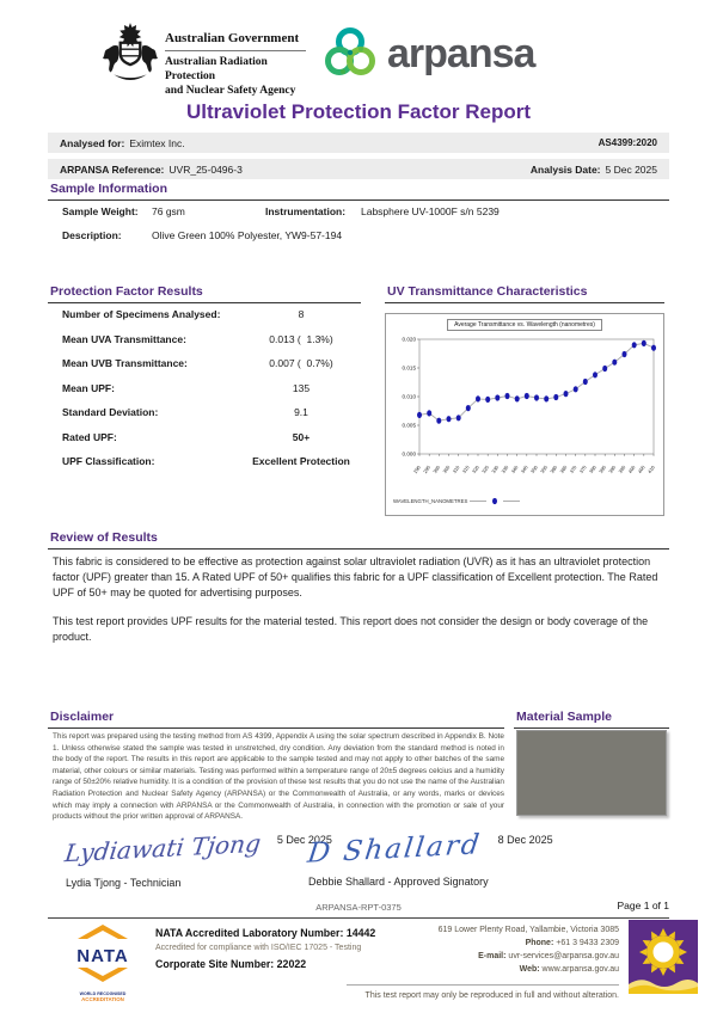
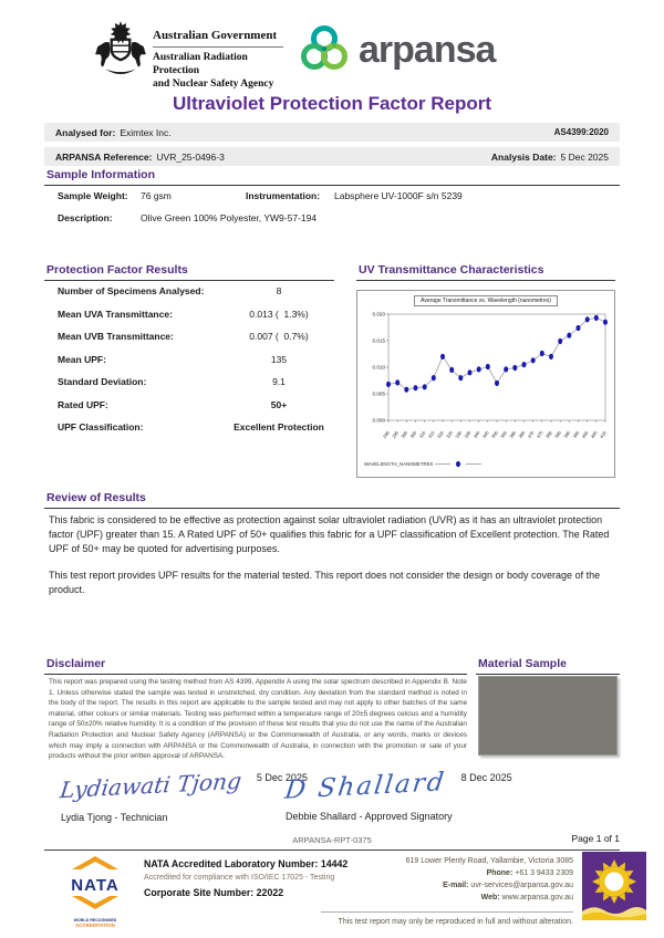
320: 0.010 -> 0.012
330: 0.010 -> 0.008
335: 0.010 -> 0.009
350: 0.010 -> 0.007
380: 0.014 -> 0.012
